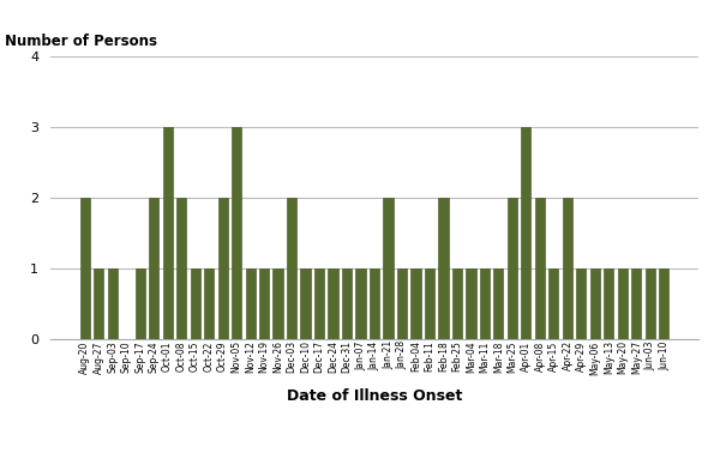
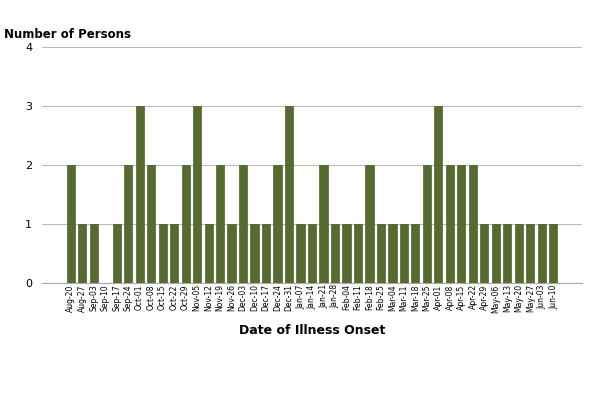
Nov-19: 1 -> 2
Dec-24: 1 -> 2
Dec-31: 1 -> 3
Apr-15: 1 -> 2
